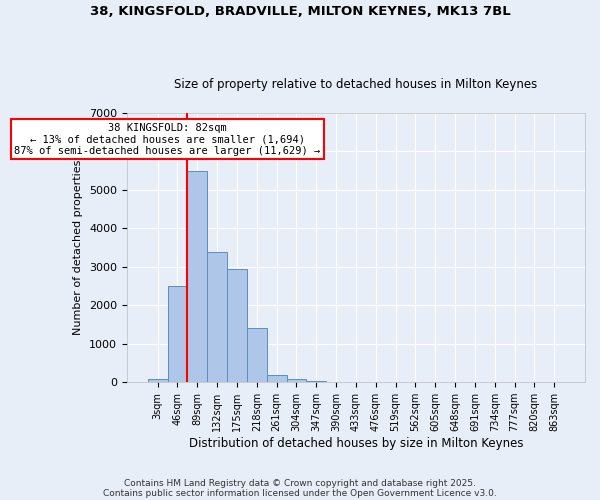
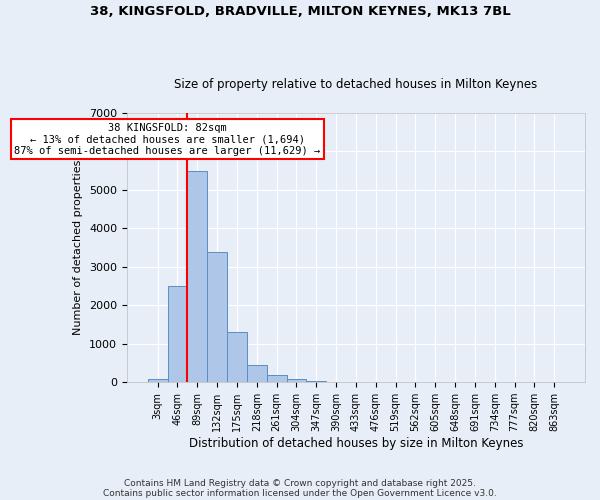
175sqm: 2950 -> 1300
218sqm: 1400 -> 460
